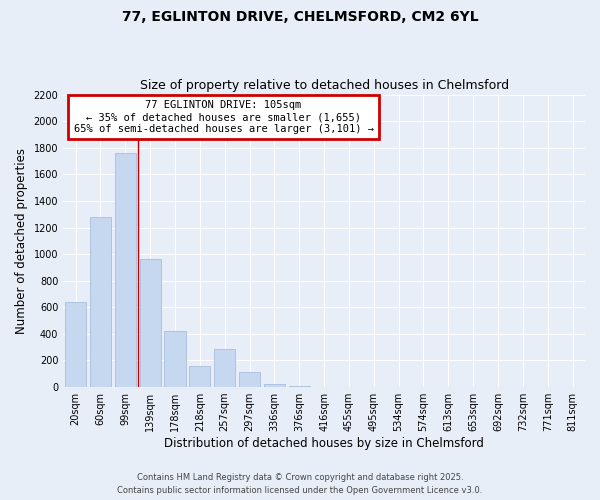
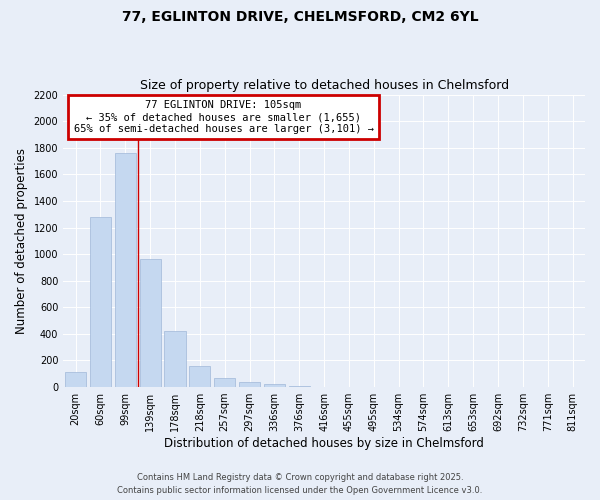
20sqm: 640 -> 110
257sqm: 290 -> 70
297sqm: 110 -> 40
